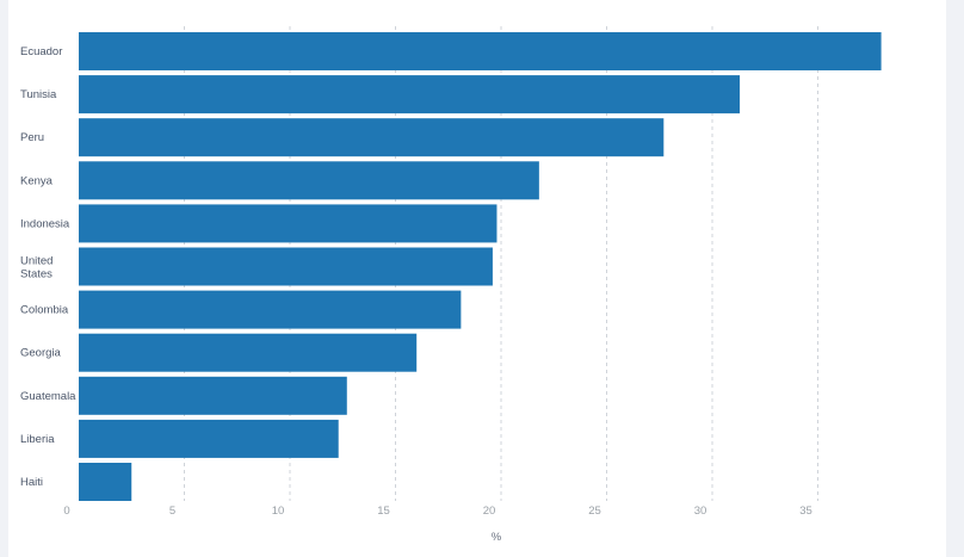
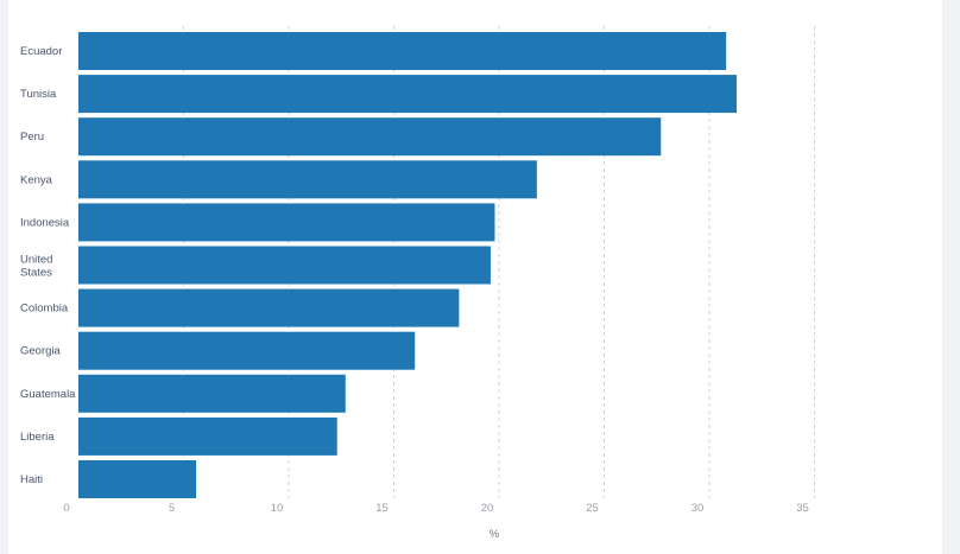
Ecuador: 38.0 -> 30.8
Haiti: 2.5 -> 5.6
